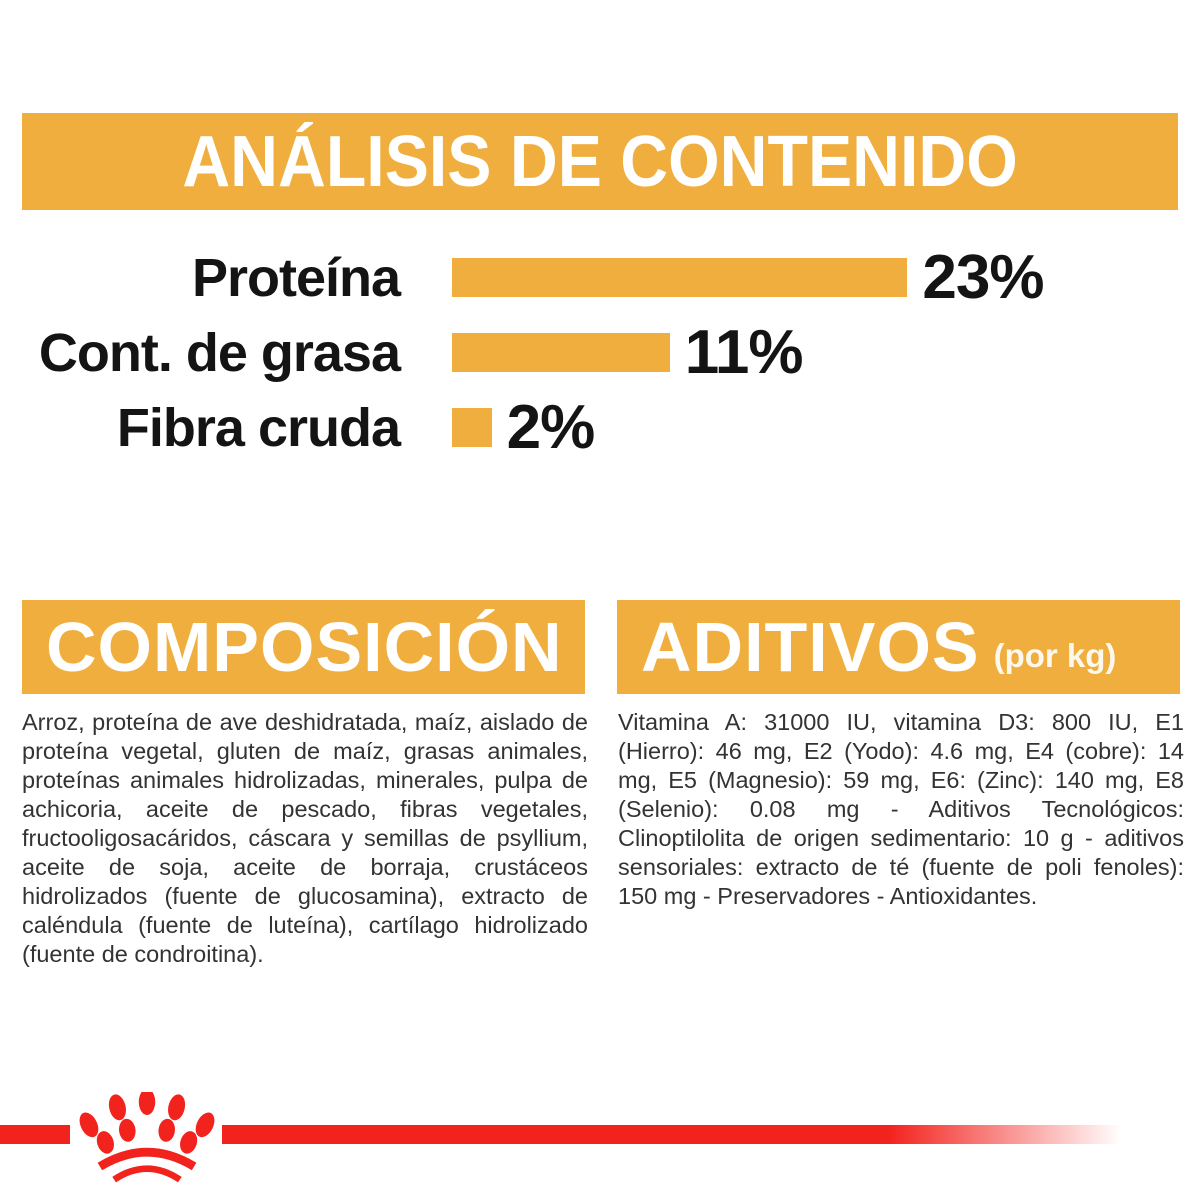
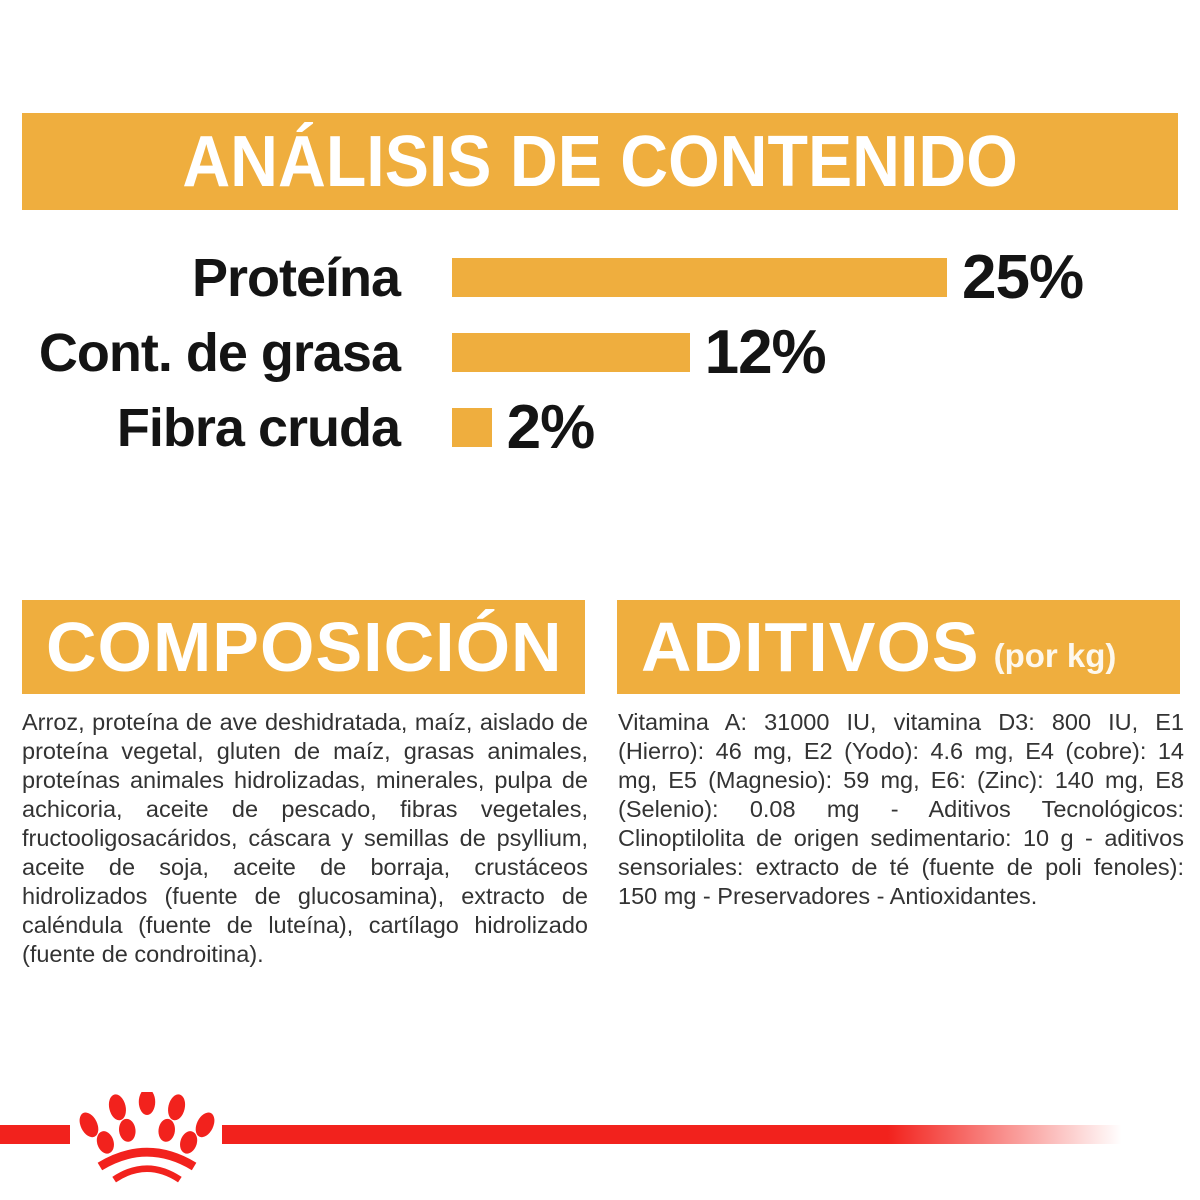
Proteína: 23% -> 25%
Cont. de grasa: 11% -> 12%
